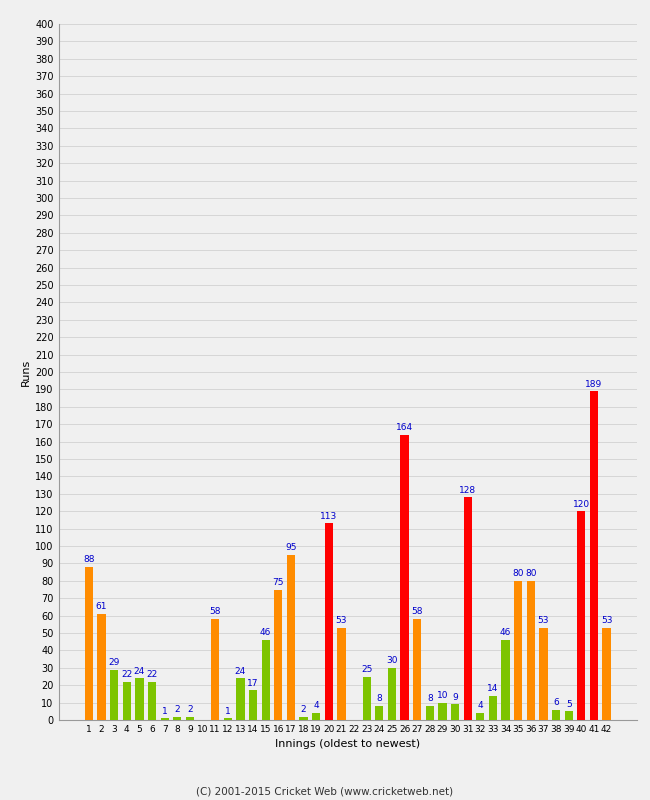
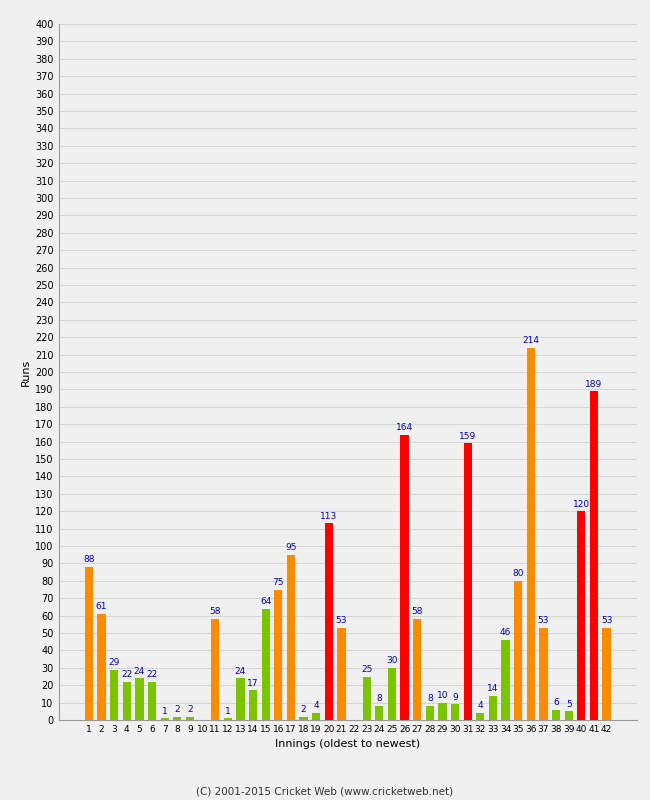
15: 46 -> 64
31: 128 -> 159
36: 80 -> 214
